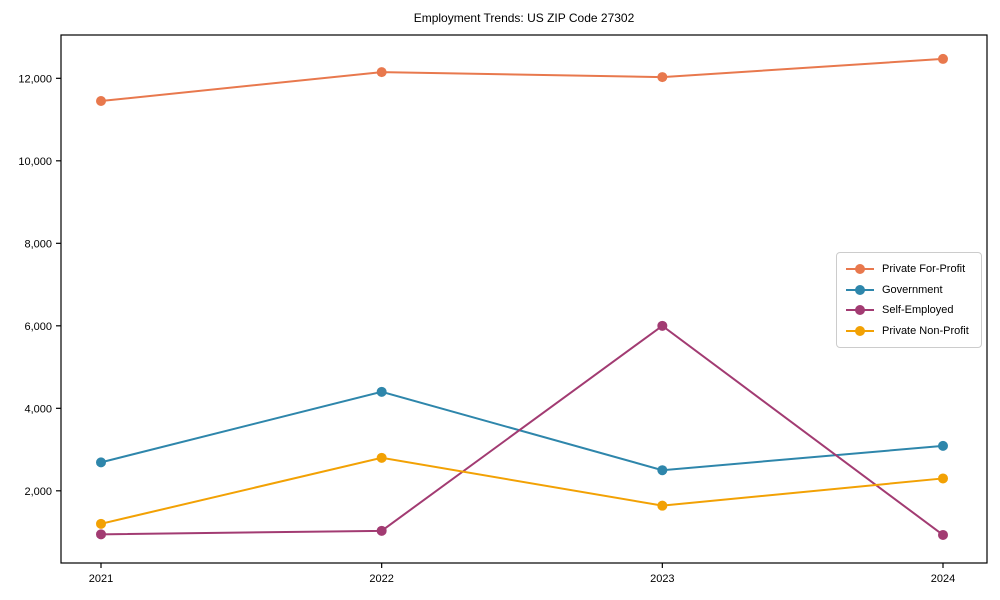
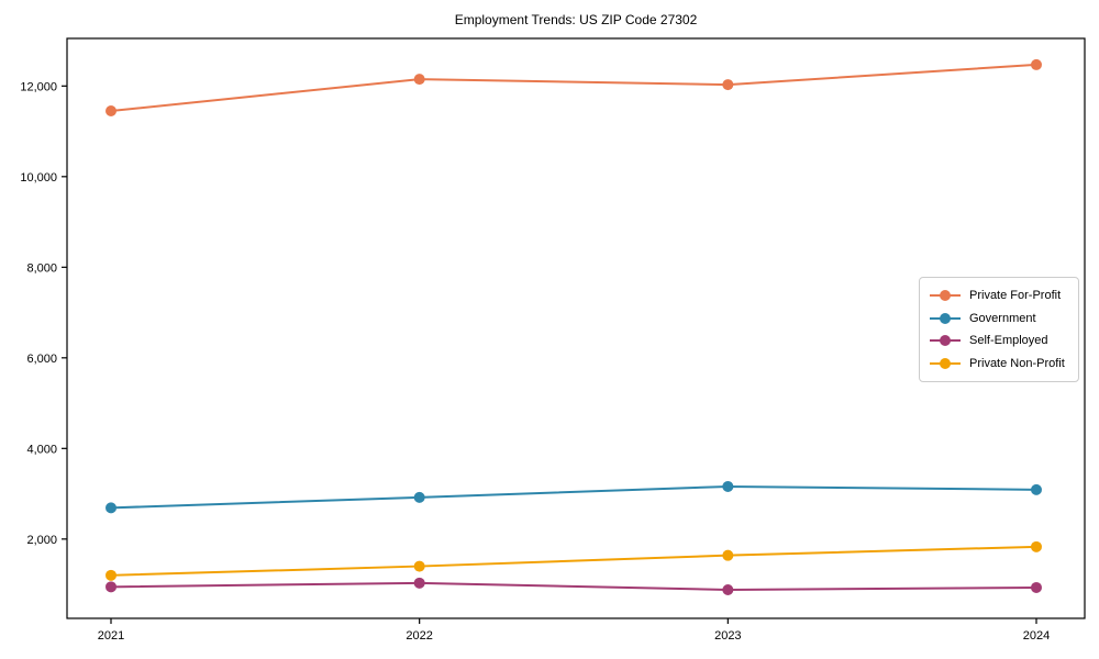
Government/2022: 4400 -> 2900
Private Non-Profit/2022: 2800 -> 1400
Government/2023: 2500 -> 3200
Self-Employed/2023: 6000 -> 900
Private Non-Profit/2024: 2300 -> 1800
